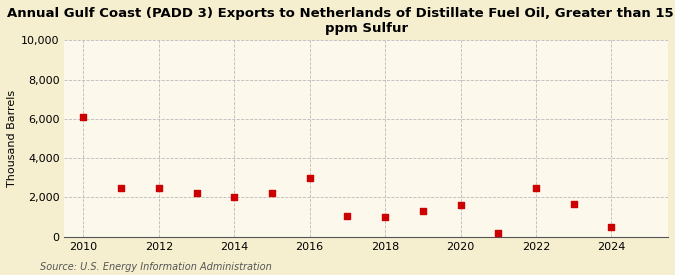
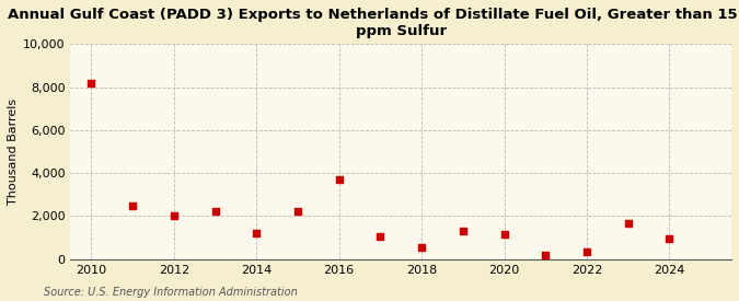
2010: 6,100 -> 8,200
2012: 2,500 -> 2,000
2014: 2,000 -> 1,200
2016: 3,000 -> 3,700
2018: 1,000 -> 600
2020: 1,600 -> 1,200
2022: 2,500 -> 400
2024: 500 -> 1,000
